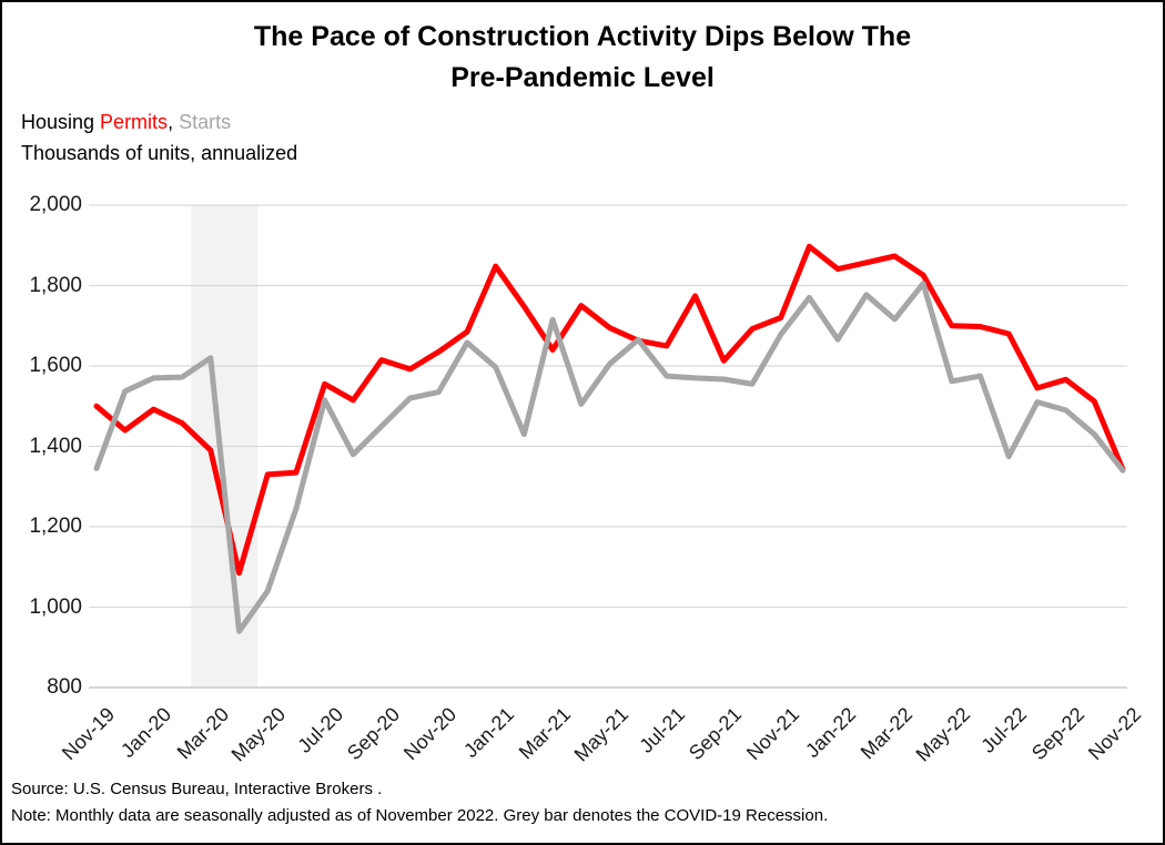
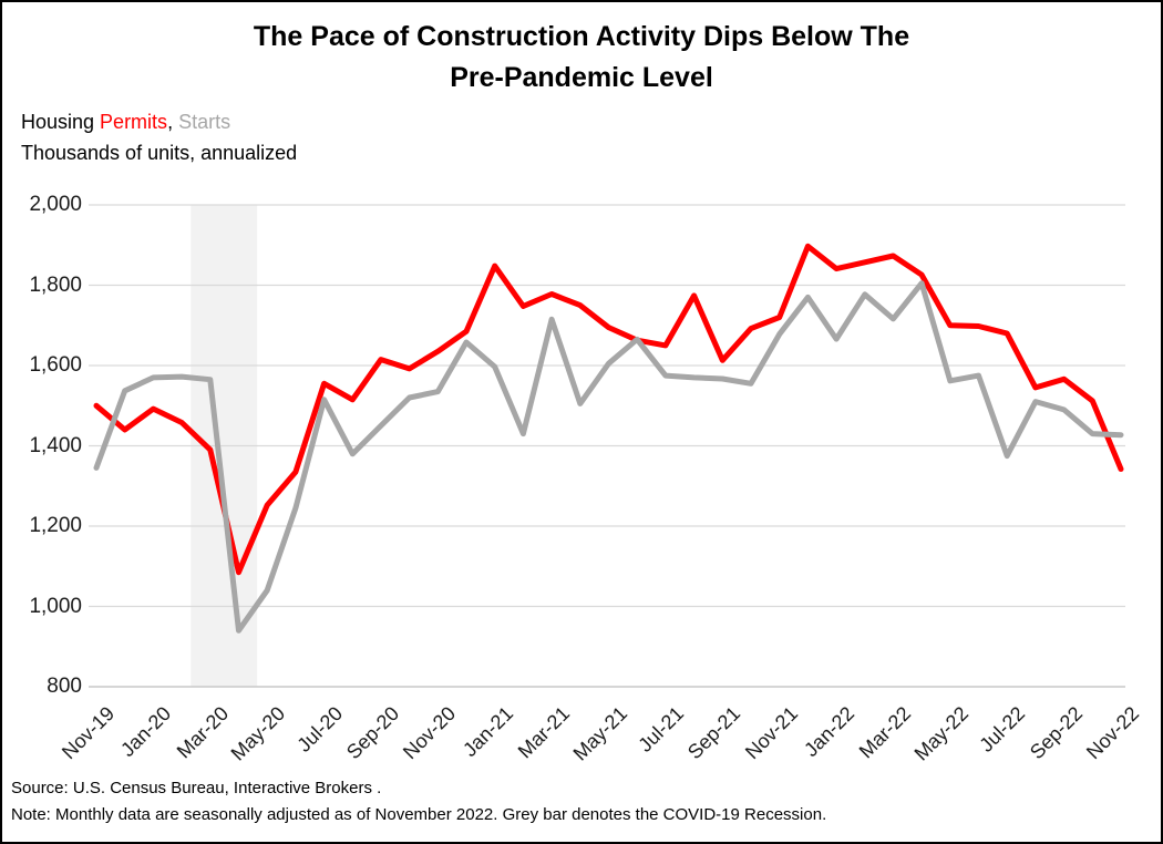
Starts/Mar-20: 1620 -> 1560
Permits/May-20: 1330 -> 1250
Permits/Mar-21: 1640 -> 1780
Starts/Nov-22: 1340 -> 1430
